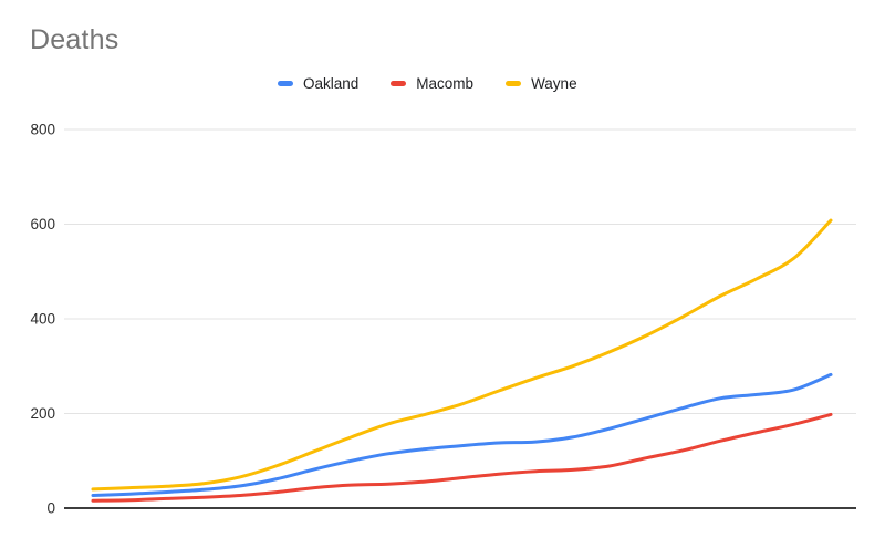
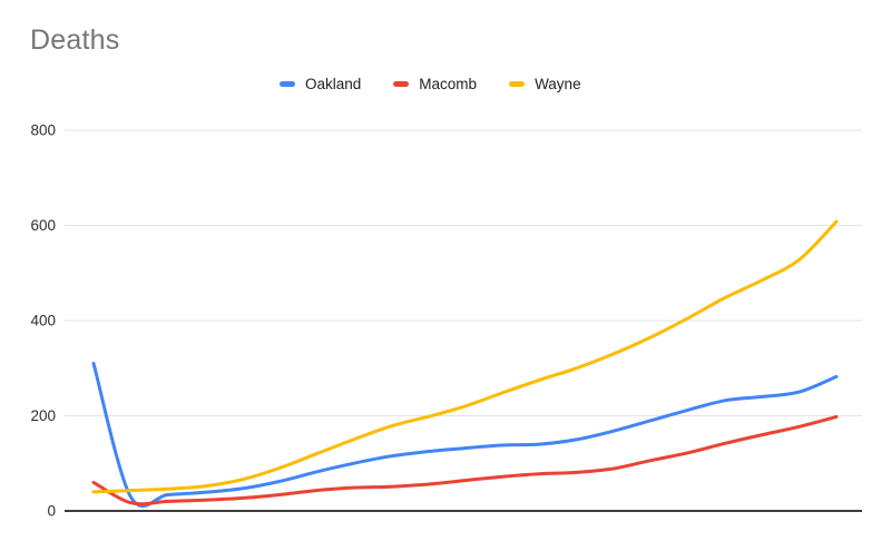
Oakland/0: 30 -> 310
Macomb/0: 20 -> 60
